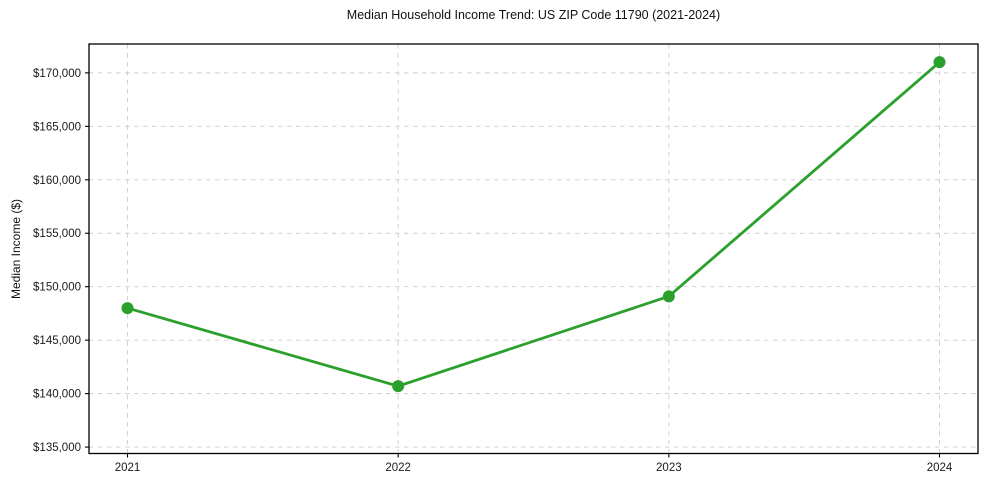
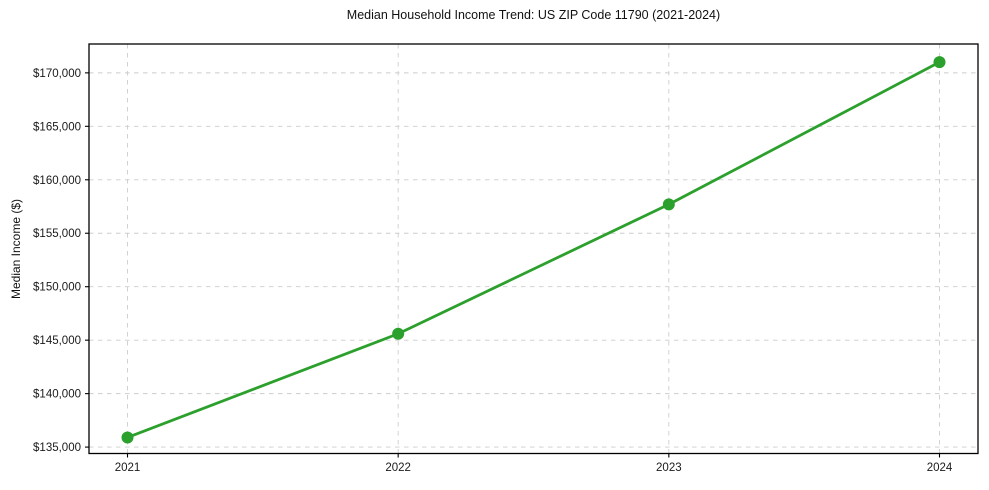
2021: $148000 -> $135900
2022: $140700 -> $145600
2023: $149100 -> $157700
